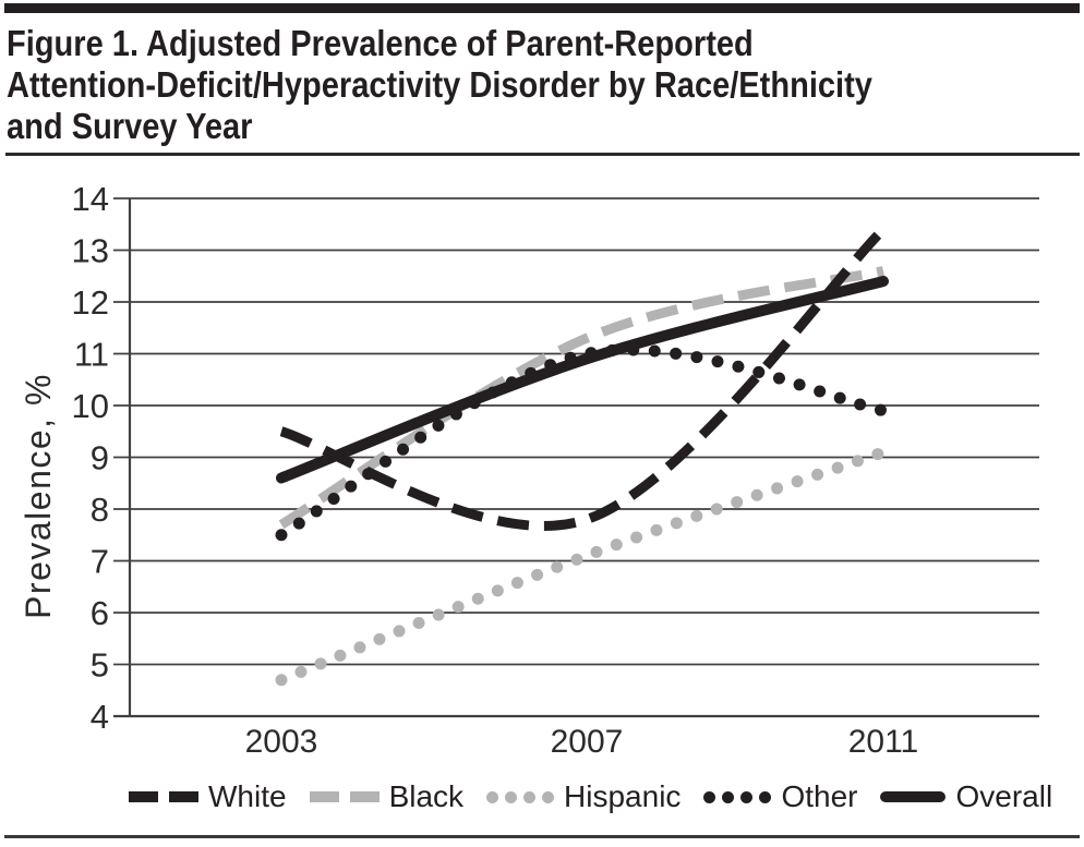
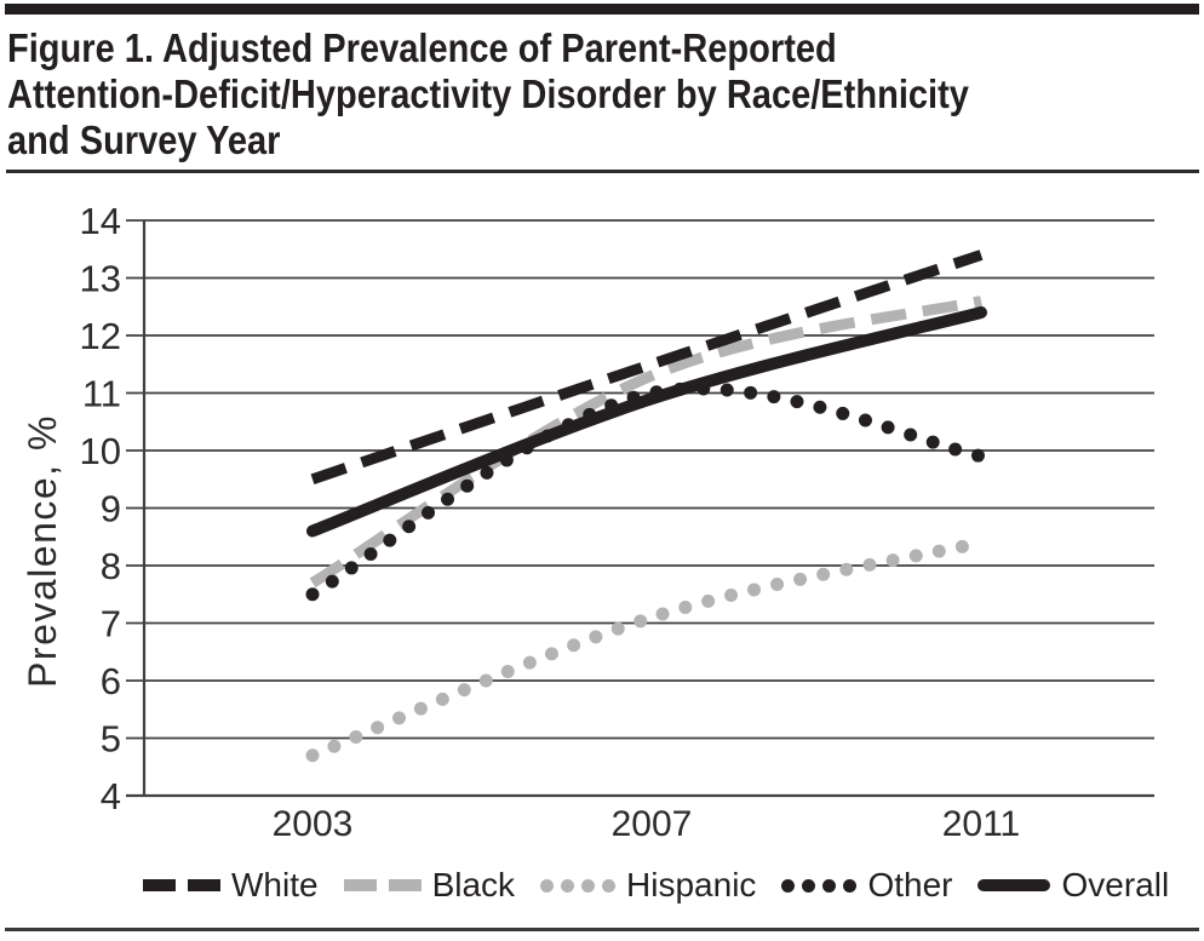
White/2007: 7.8 -> 11.5
Hispanic/2011: 9.1 -> 8.4
